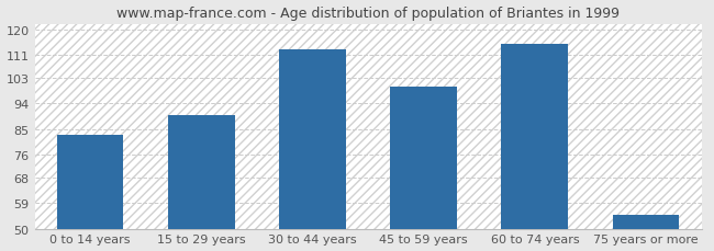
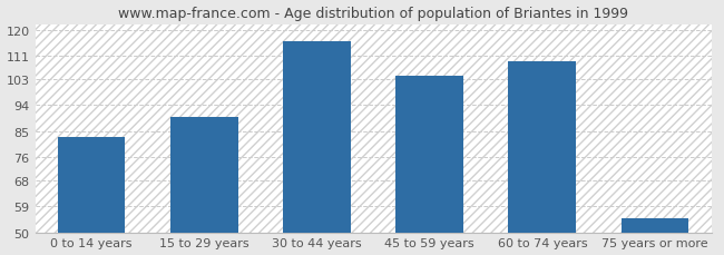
30 to 44 years: 113 -> 116
45 to 59 years: 100 -> 104
60 to 74 years: 115 -> 109
